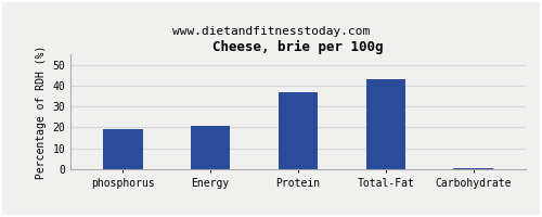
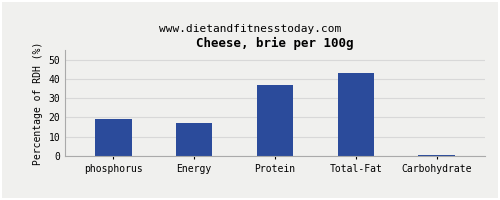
Energy: 21 -> 17
